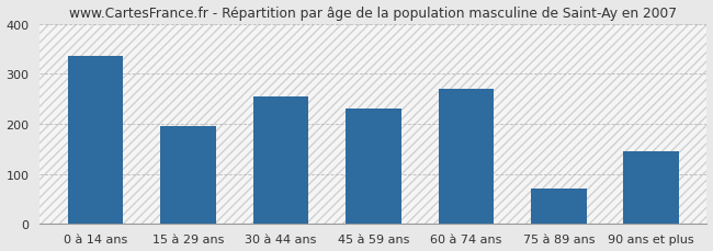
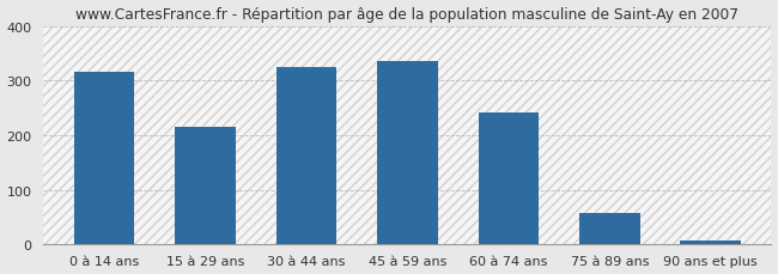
0 à 14 ans: 335 -> 315
15 à 29 ans: 195 -> 216
30 à 44 ans: 255 -> 325
45 à 59 ans: 230 -> 335
60 à 74 ans: 270 -> 242
75 à 89 ans: 70 -> 57
90 ans et plus: 145 -> 8
